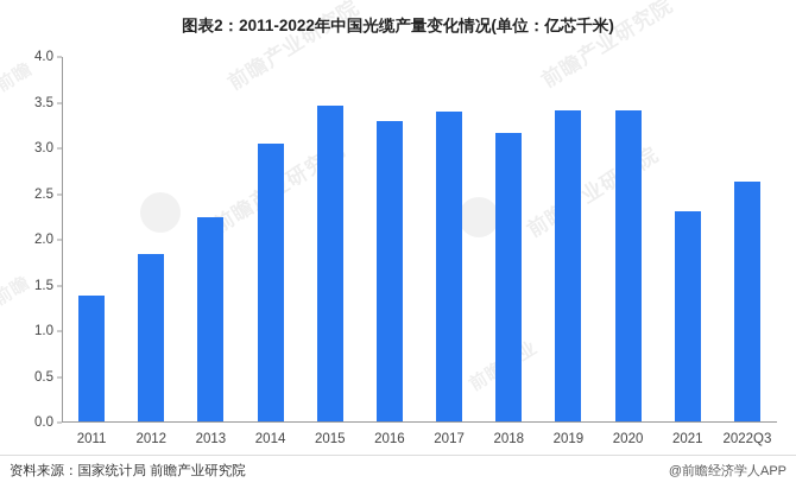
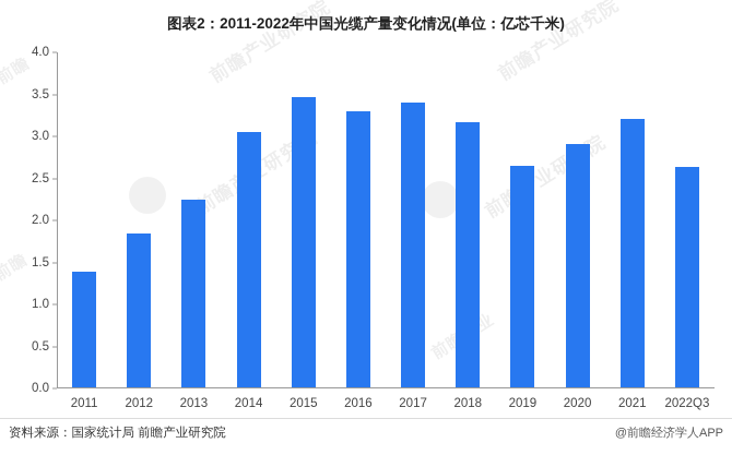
2019: 3.4 -> 2.6
2020: 3.4 -> 2.9
2021: 2.3 -> 3.2
